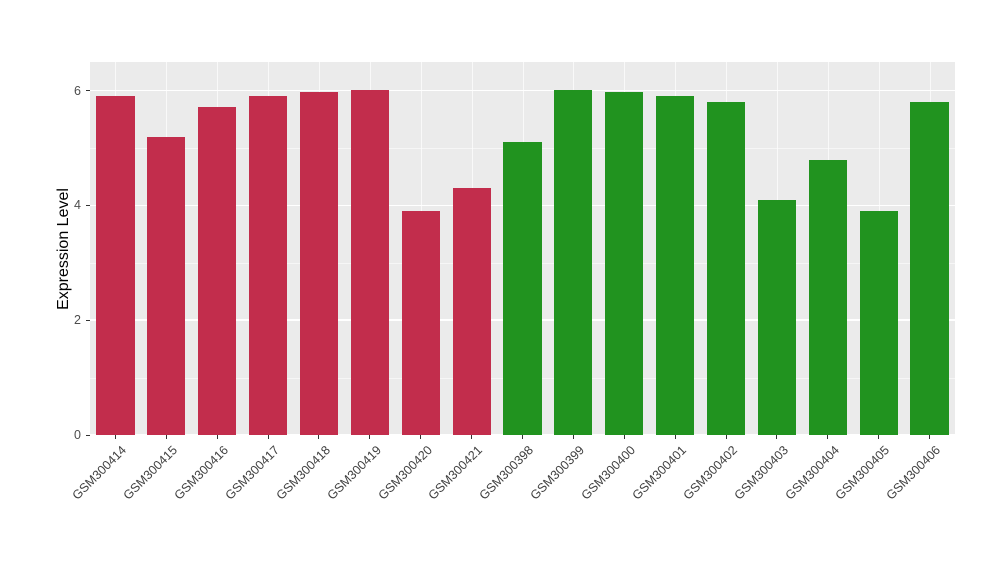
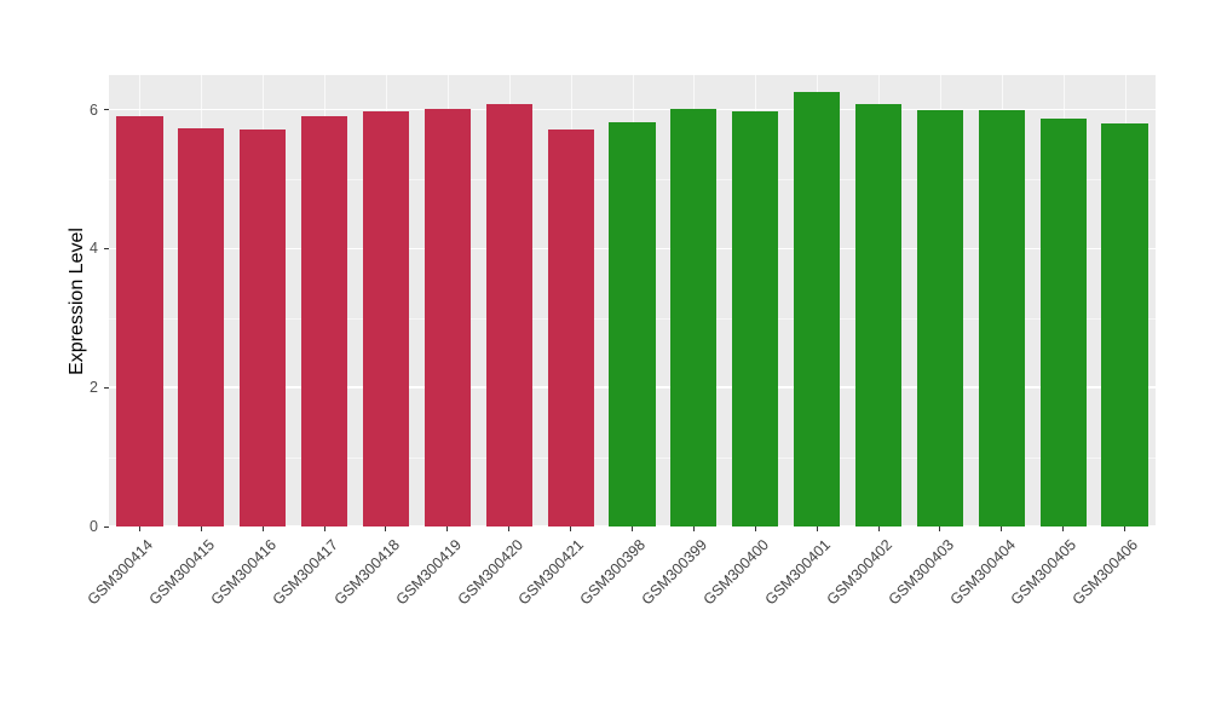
GSM300415: 5.2 -> 5.7
GSM300420: 3.9 -> 6.1
GSM300421: 4.3 -> 5.7
GSM300398: 5.1 -> 5.8
GSM300401: 5.9 -> 6.2
GSM300402: 5.8 -> 6.1
GSM300403: 4.1 -> 6.0
GSM300404: 4.8 -> 6.0
GSM300405: 3.9 -> 5.9
